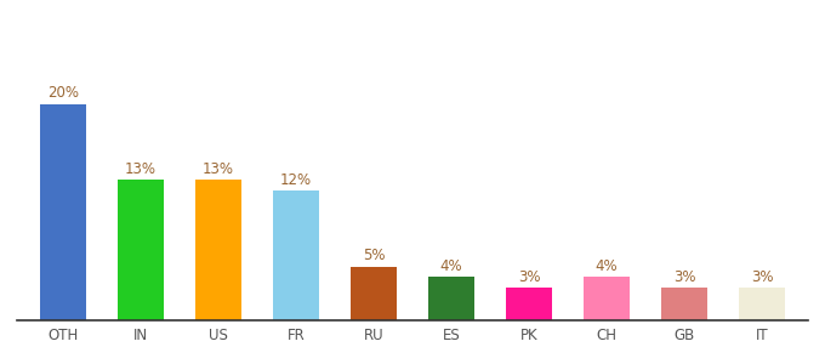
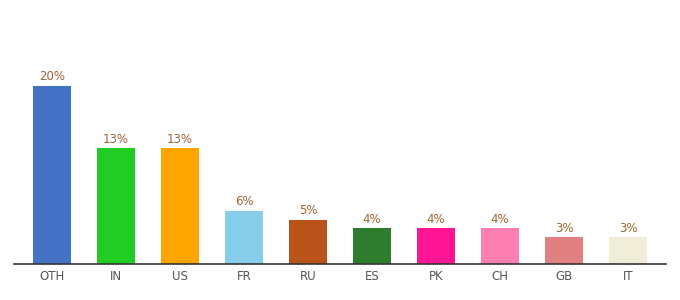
FR: 12% -> 6%
PK: 3% -> 4%
